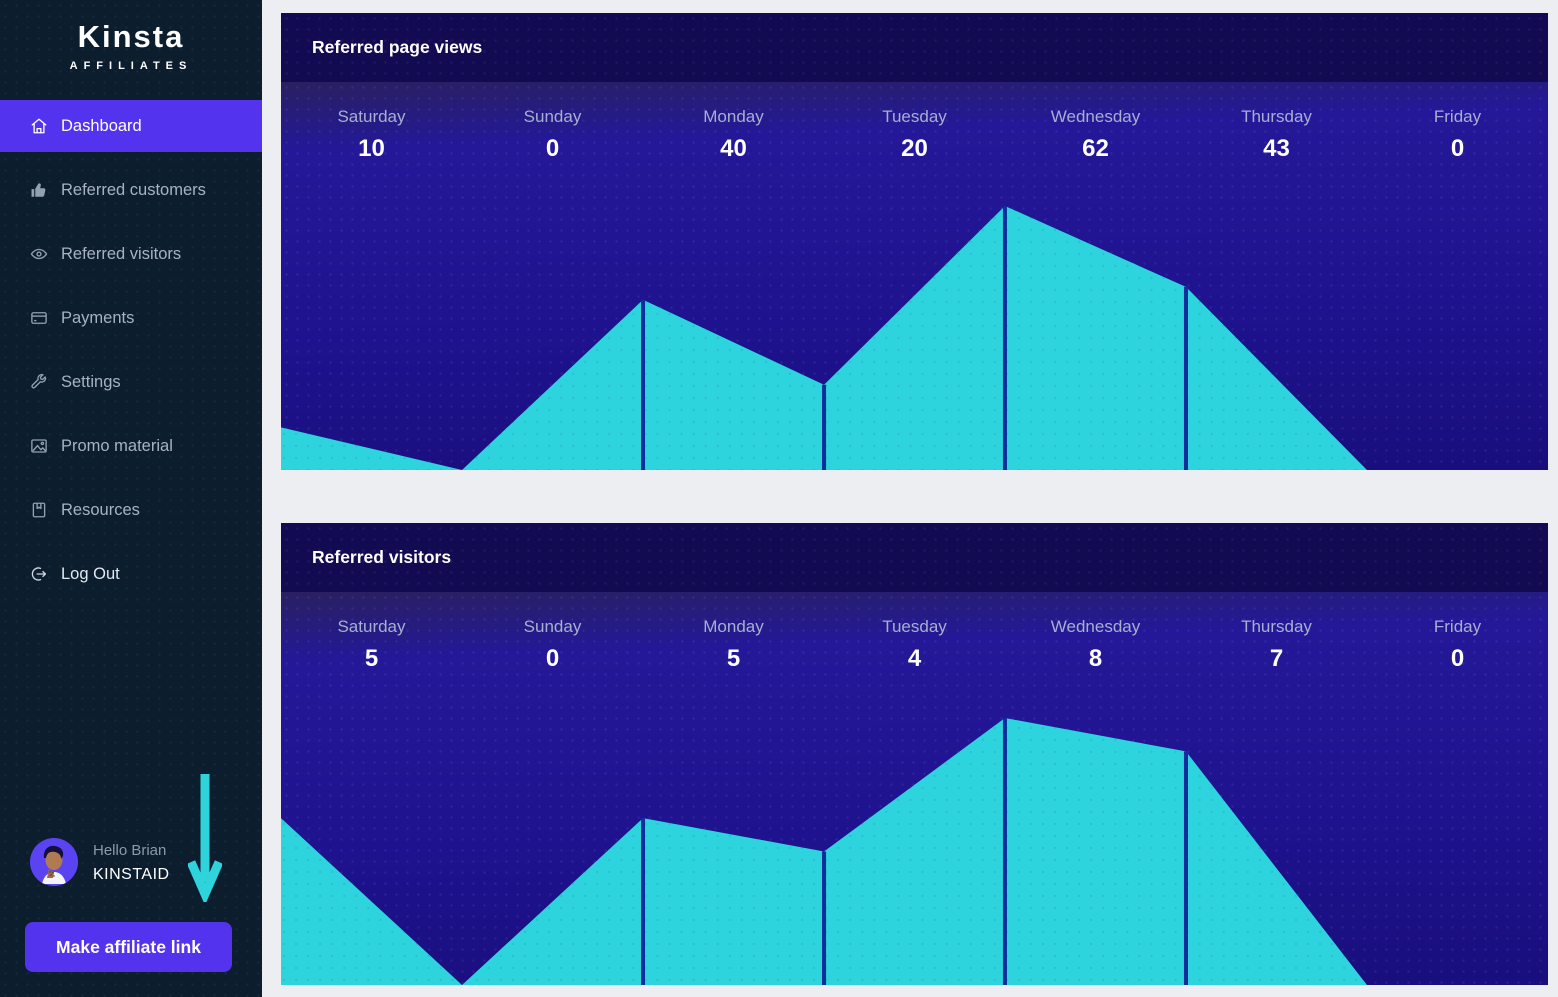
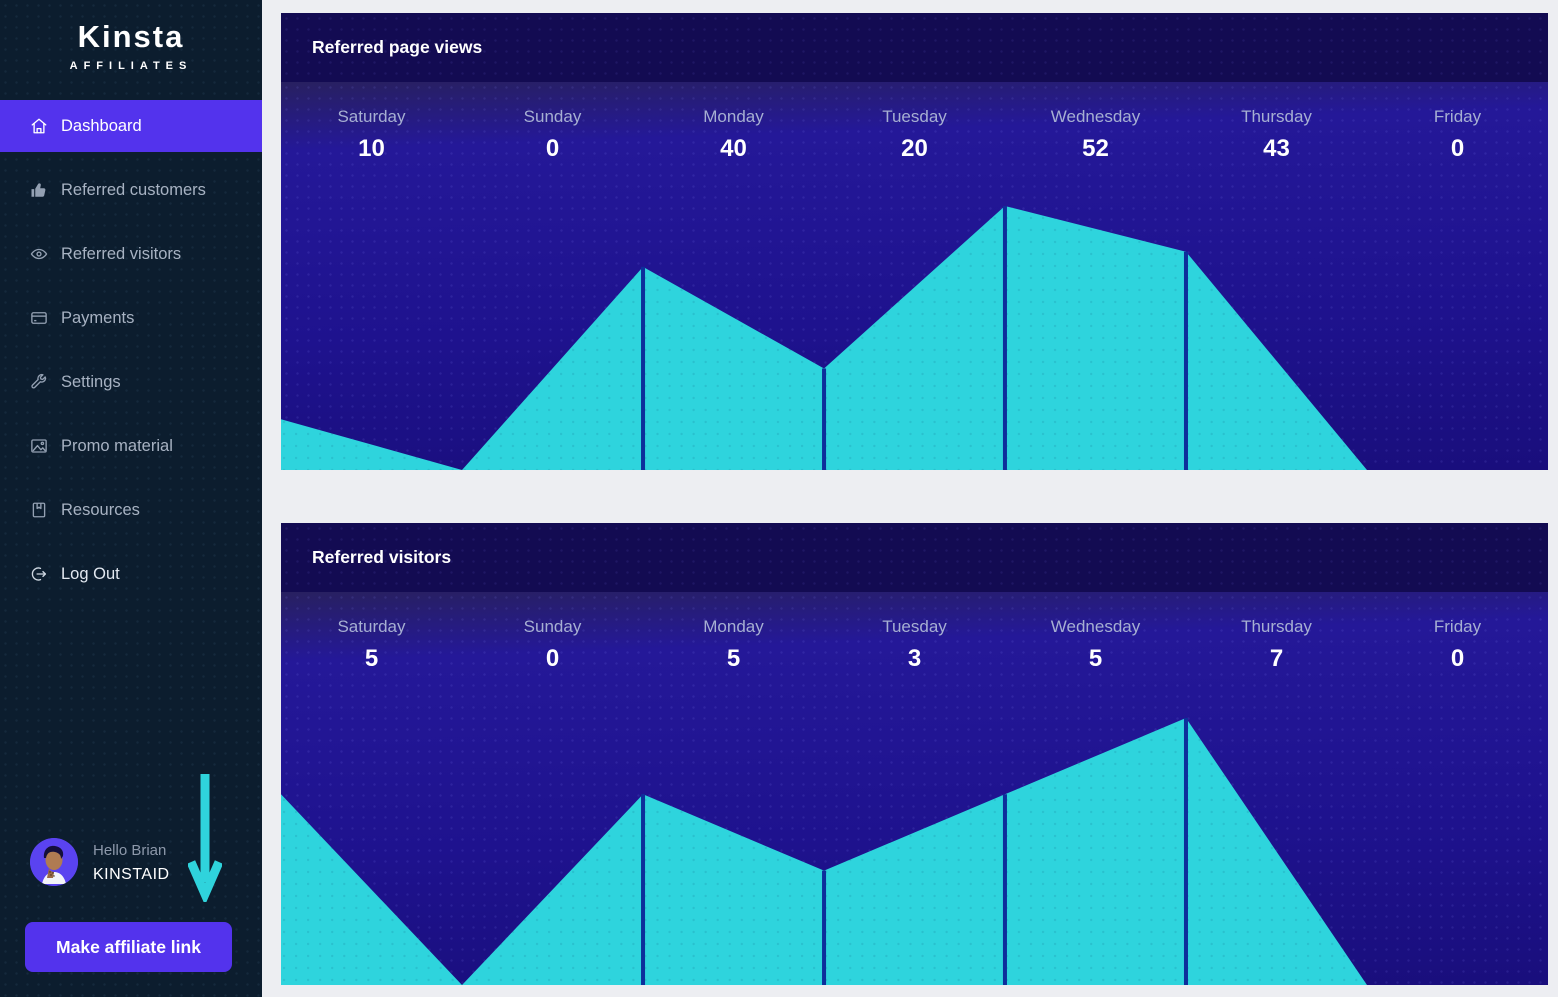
Referred page views/Wednesday: 62 -> 52
Referred visitors/Tuesday: 4 -> 3
Referred visitors/Wednesday: 8 -> 5
